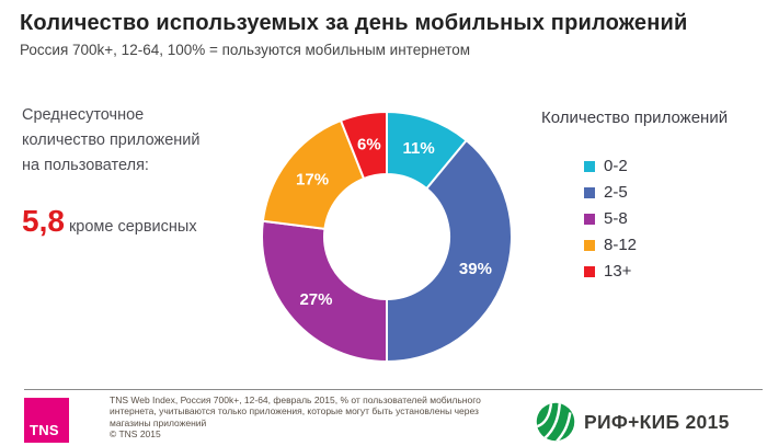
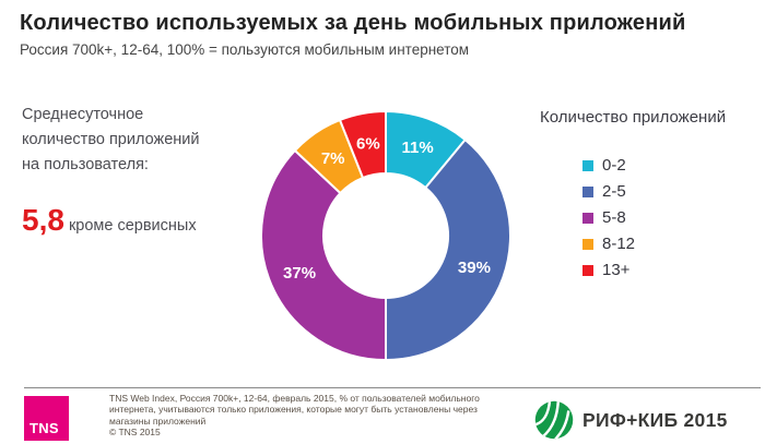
5-8: 27% -> 37%
8-12: 17% -> 7%
